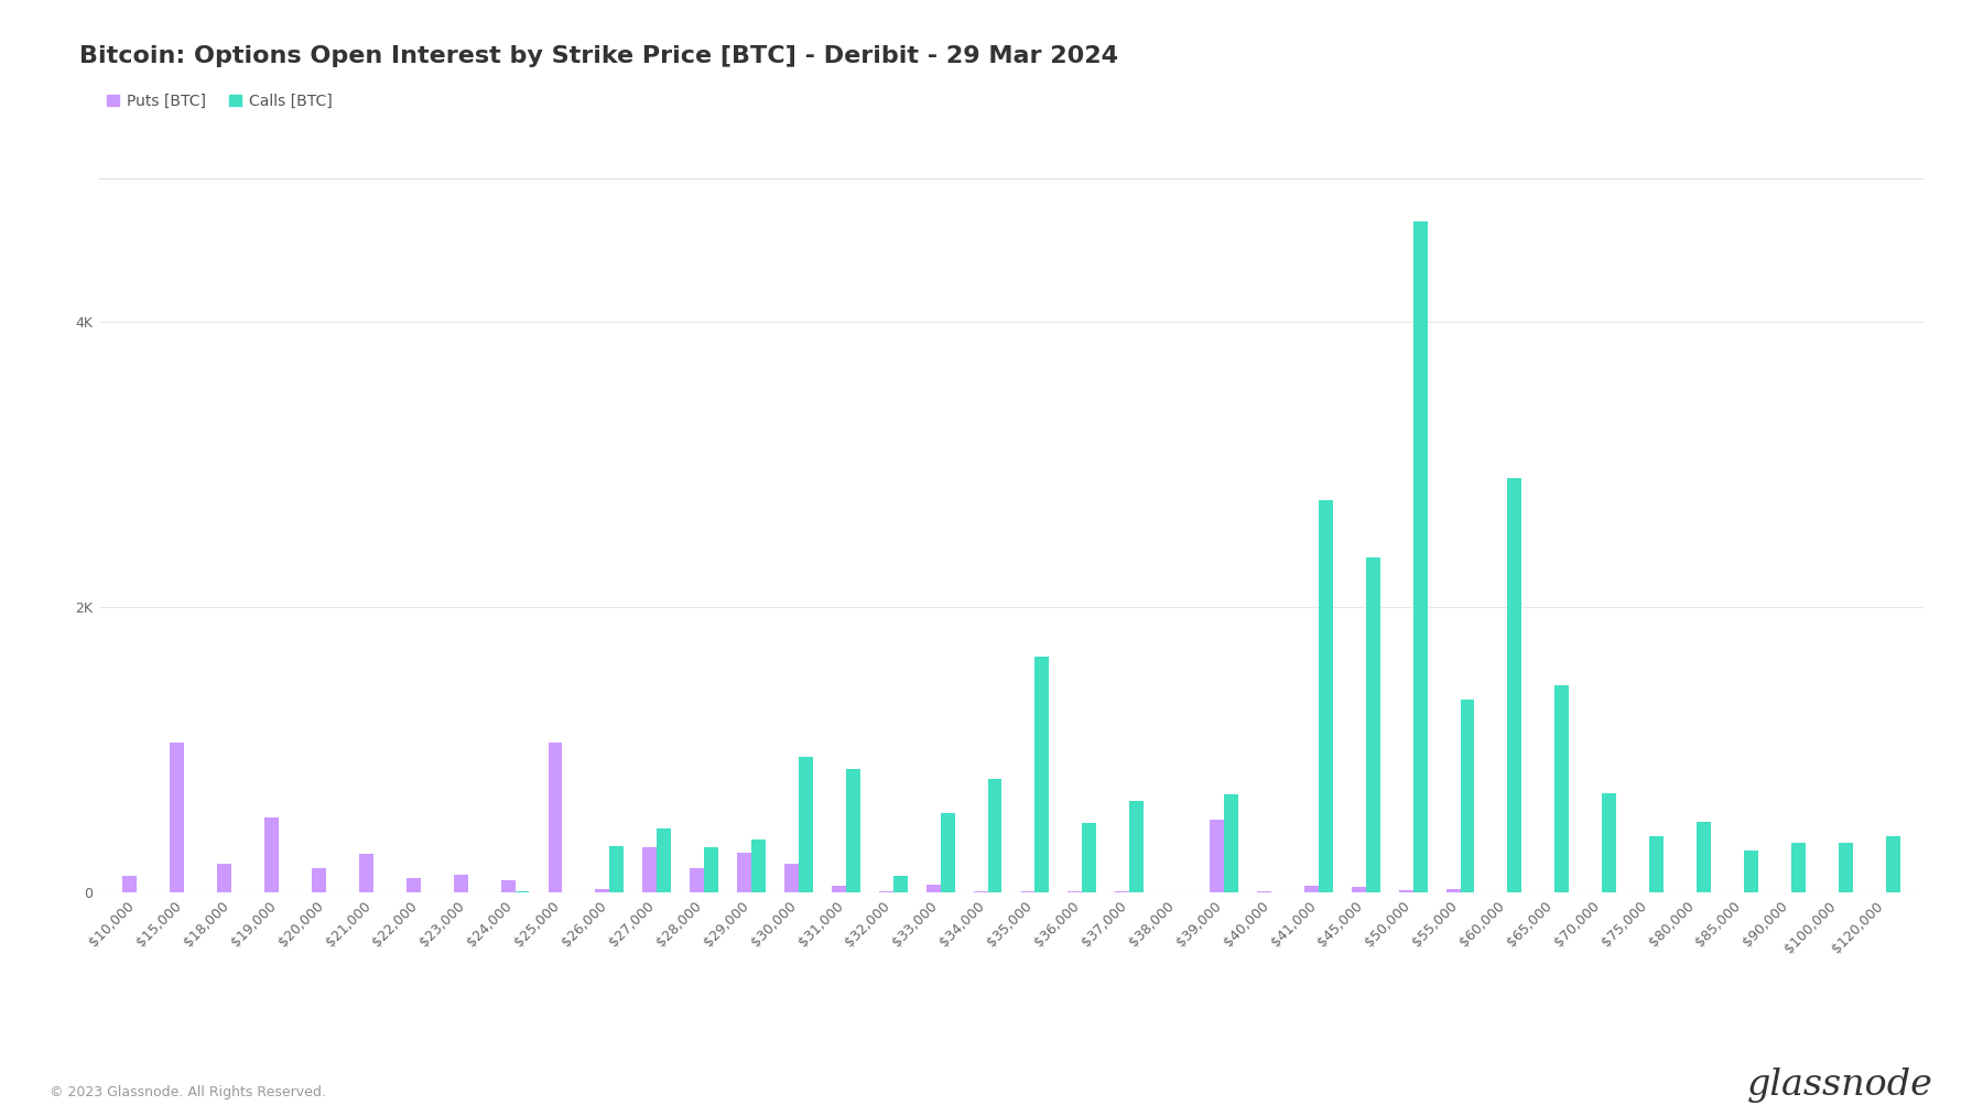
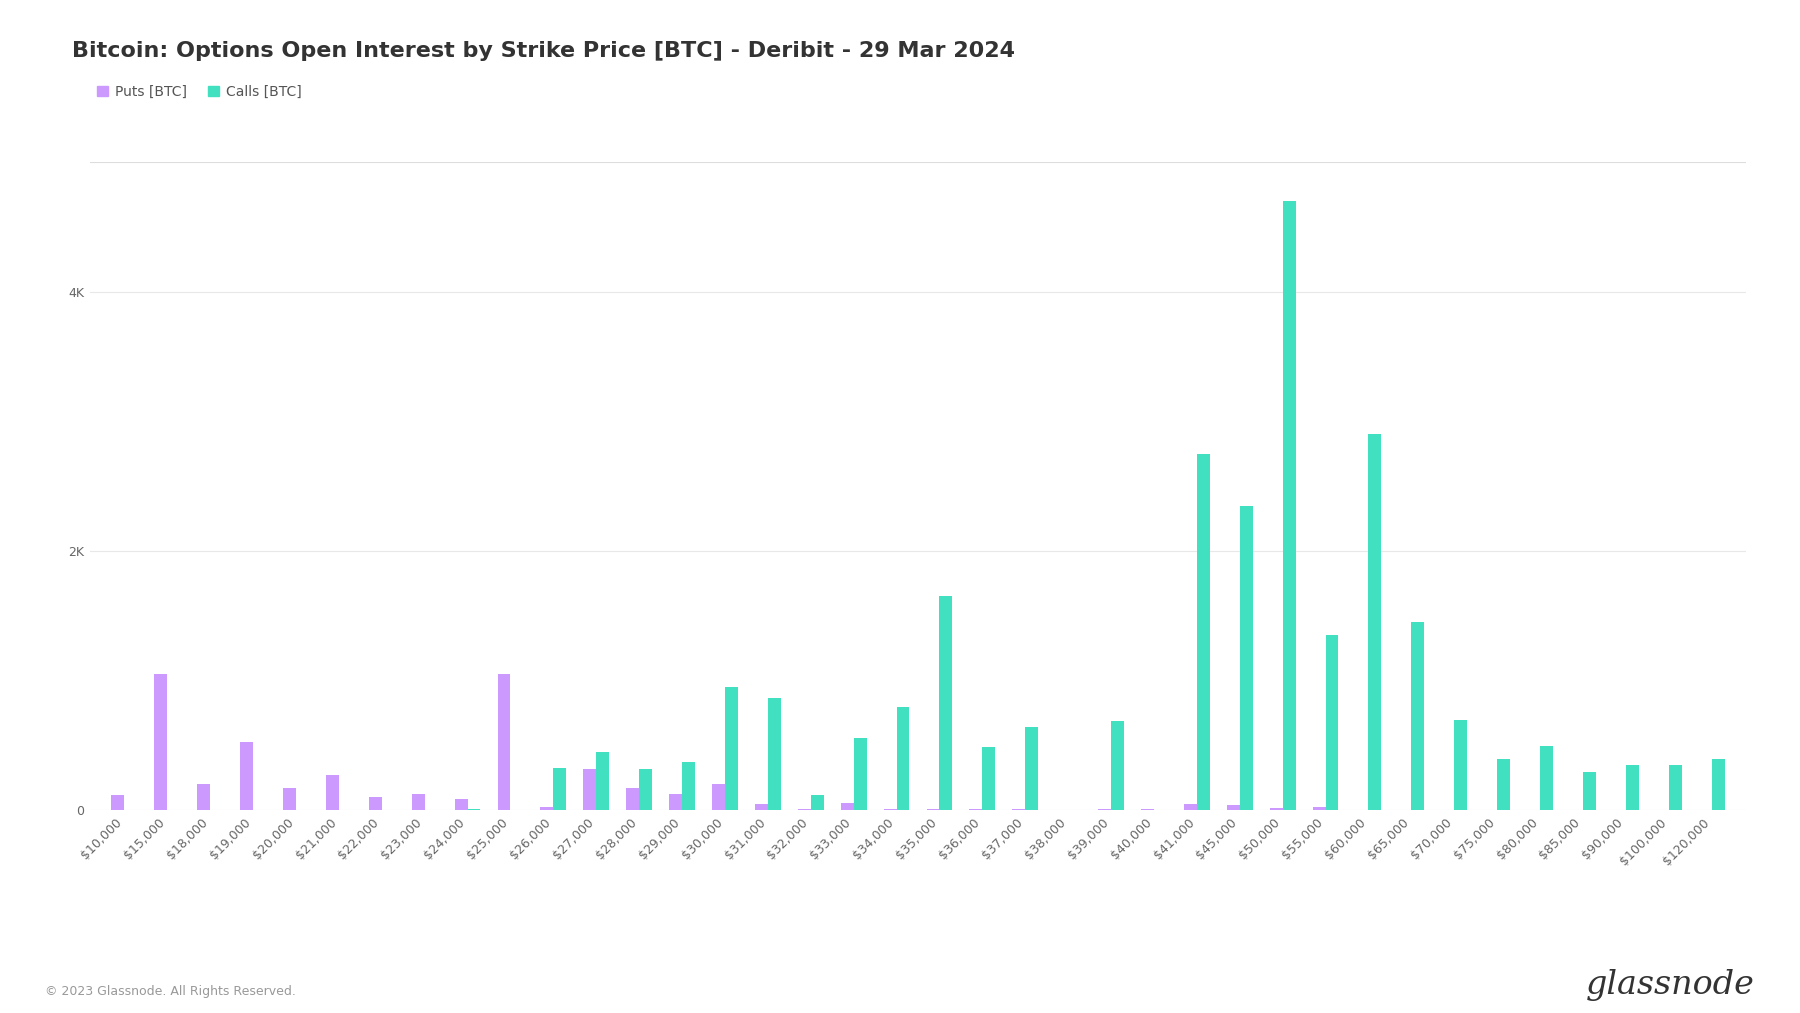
Puts [BTC]/$29,000: 0.28K -> 0.13K
Puts [BTC]/$39,000: 0.51K -> 0.01K
